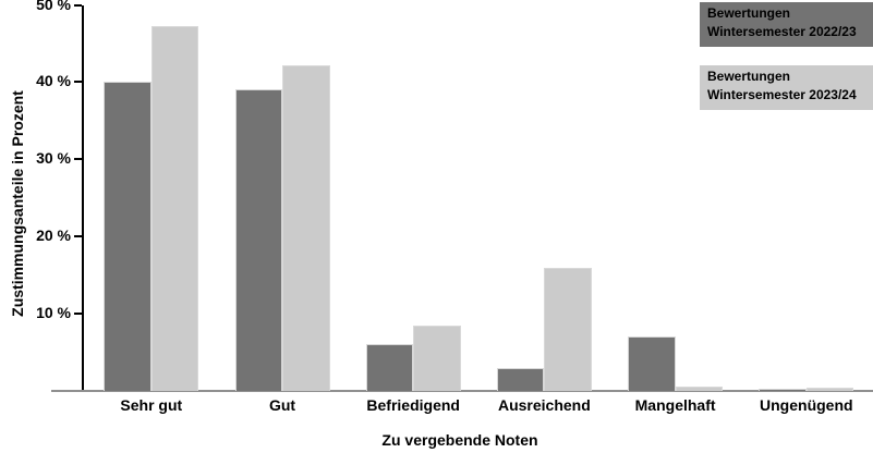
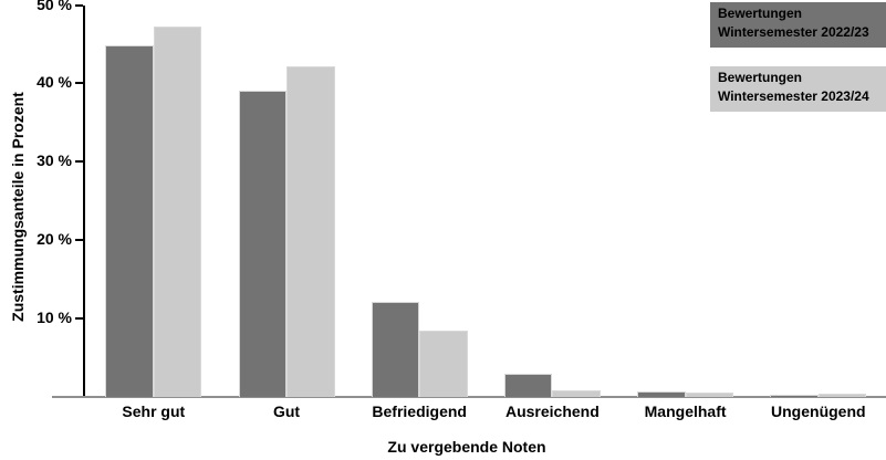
Bewertungen Wintersemester 2022/23/Sehr gut: 40% -> 45%
Bewertungen Wintersemester 2022/23/Befriedigend: 6% -> 12%
Bewertungen Wintersemester 2023/24/Ausreichend: 16% -> 1%
Bewertungen Wintersemester 2022/23/Mangelhaft: 7% -> 1%
